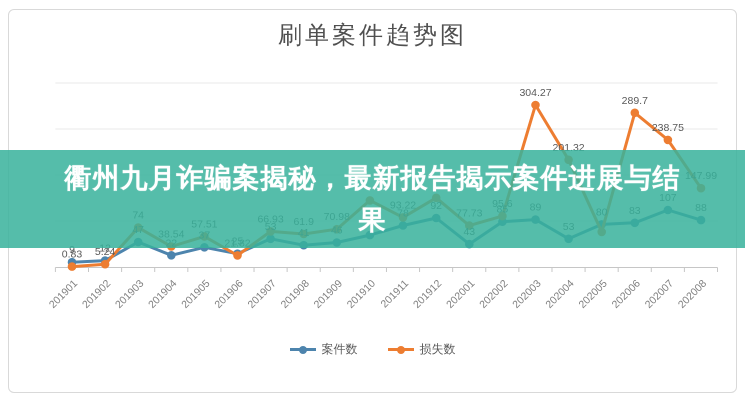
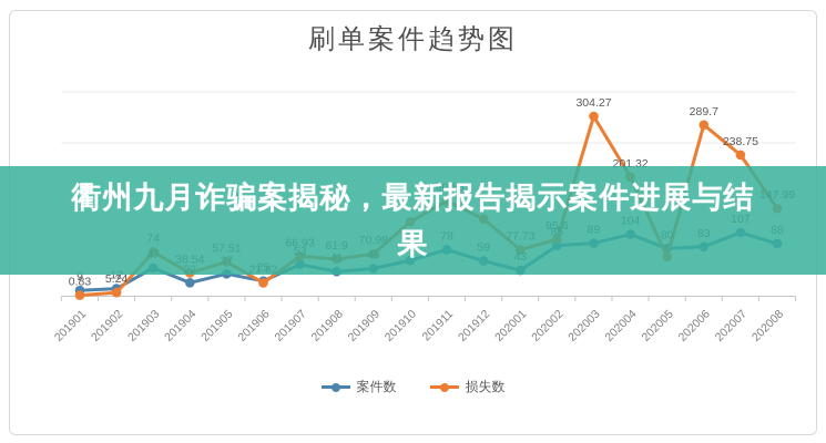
损失数/201911: 93.22 -> 160.83
案件数/201912: 92 -> 59
案件数/202004: 53 -> 104
